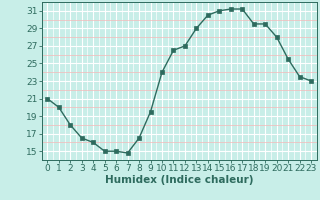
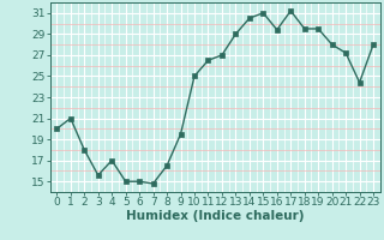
0: 21.0 -> 20.0
1: 20.0 -> 21.0
3: 16.5 -> 15.6
4: 16.0 -> 17.0
10: 24.0 -> 25.0
16: 31.2 -> 29.4
21: 25.5 -> 27.2
22: 23.5 -> 24.4
23: 23.0 -> 28.0
